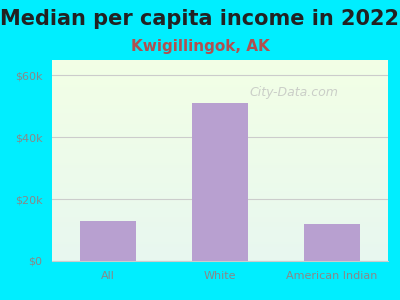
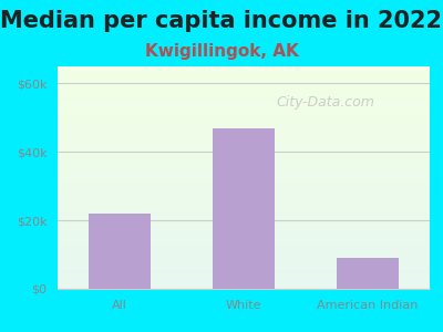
All: $13k -> $22k
White: $51k -> $47k
American Indian: $12k -> $9k
